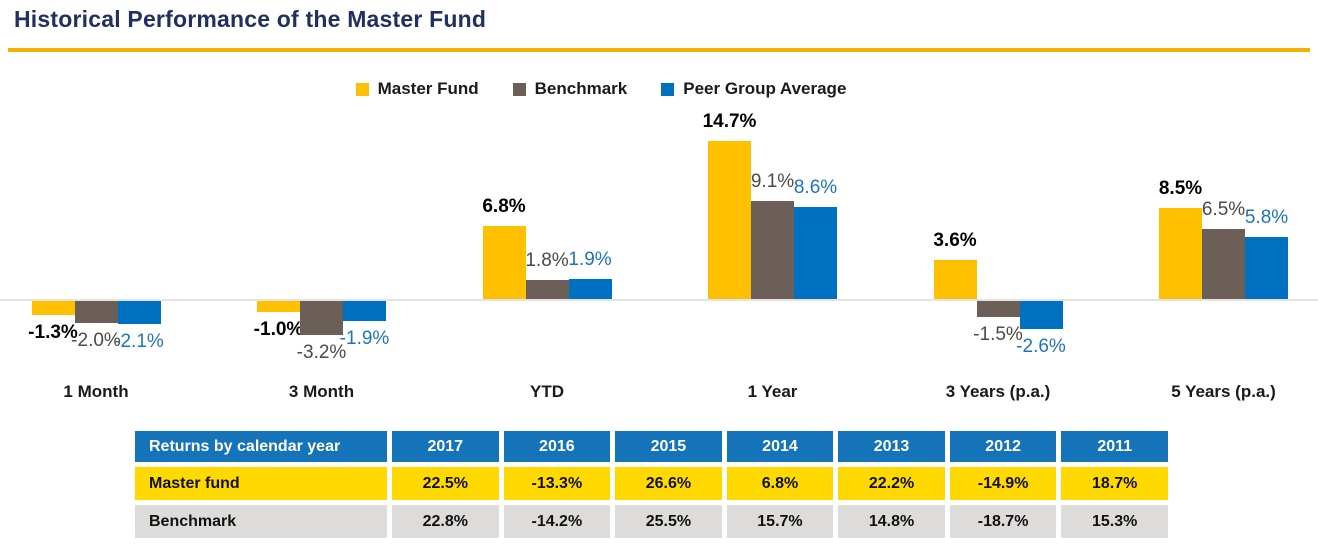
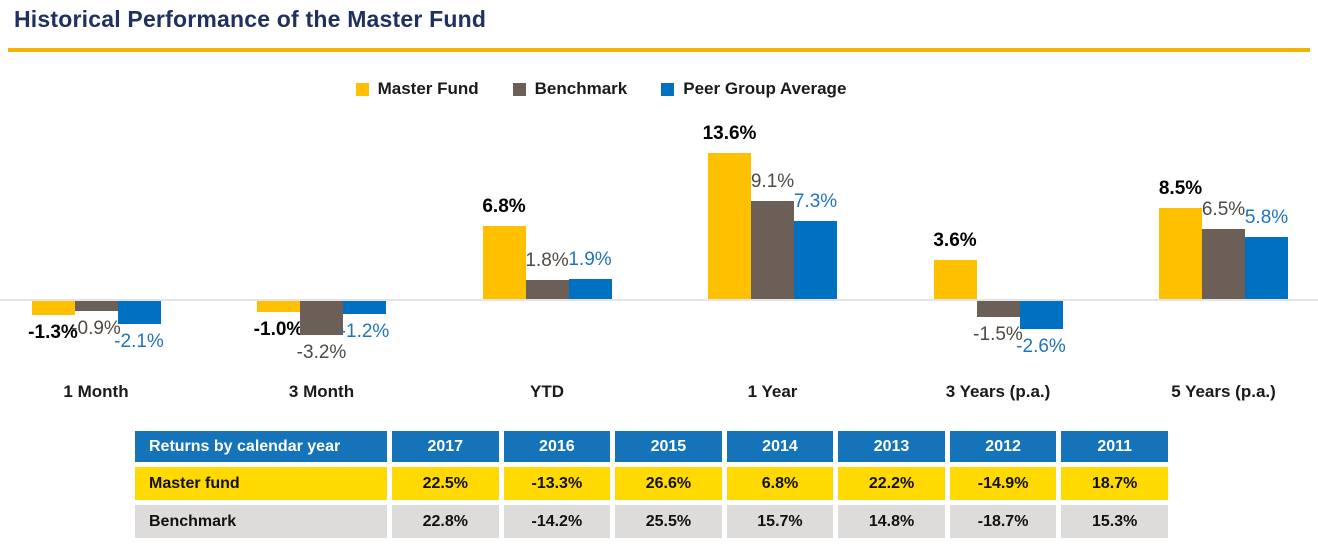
Benchmark/1 Month: -2.0% -> -0.9%
Peer Group Average/3 Month: -1.9% -> -1.2%
Master Fund/1 Year: 14.7% -> 13.6%
Peer Group Average/1 Year: 8.6% -> 7.3%
